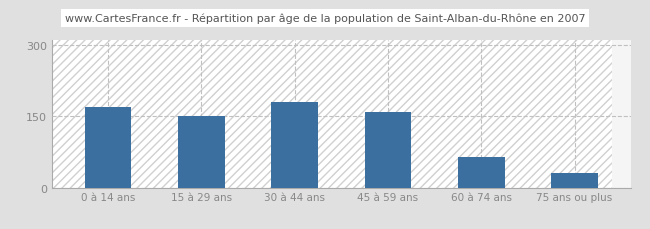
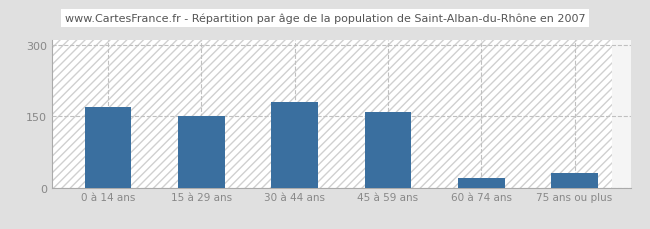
60 à 74 ans: 65 -> 20
